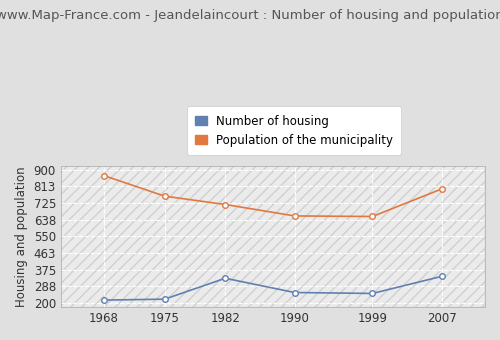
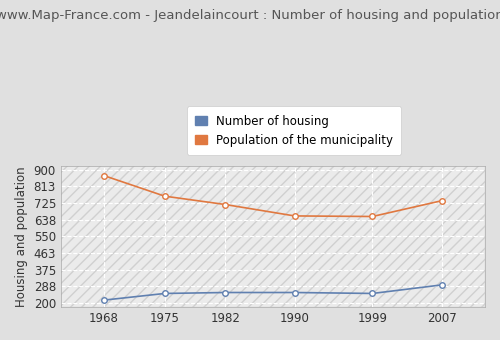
Number of housing/1975: 220 -> 250
Number of housing/1982: 330 -> 260
Number of housing/2007: 340 -> 300
Population of the municipality/2007: 800 -> 740
